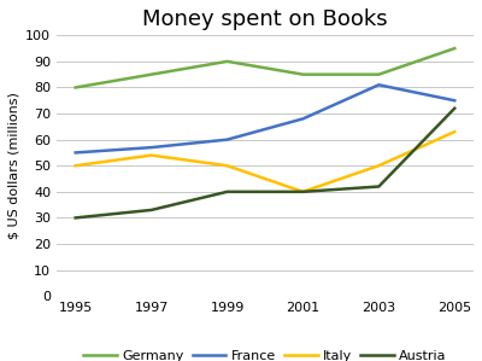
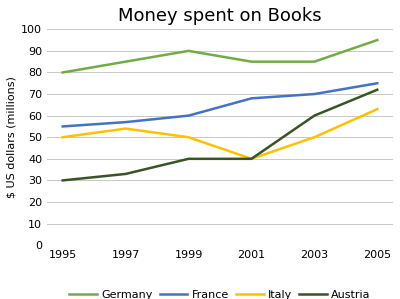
France/2003: 81 -> 70
Austria/2003: 42 -> 60
